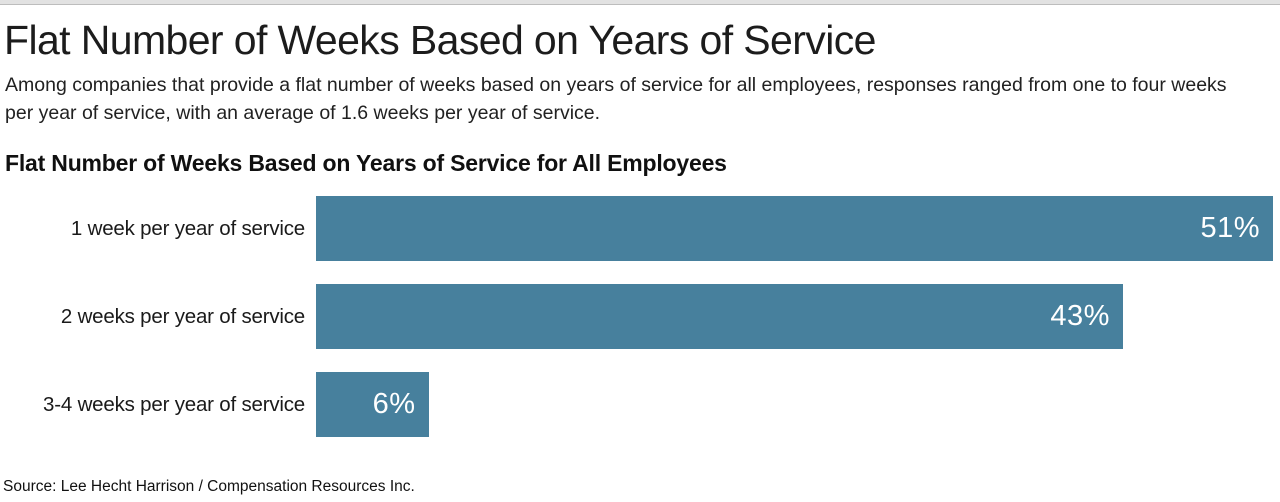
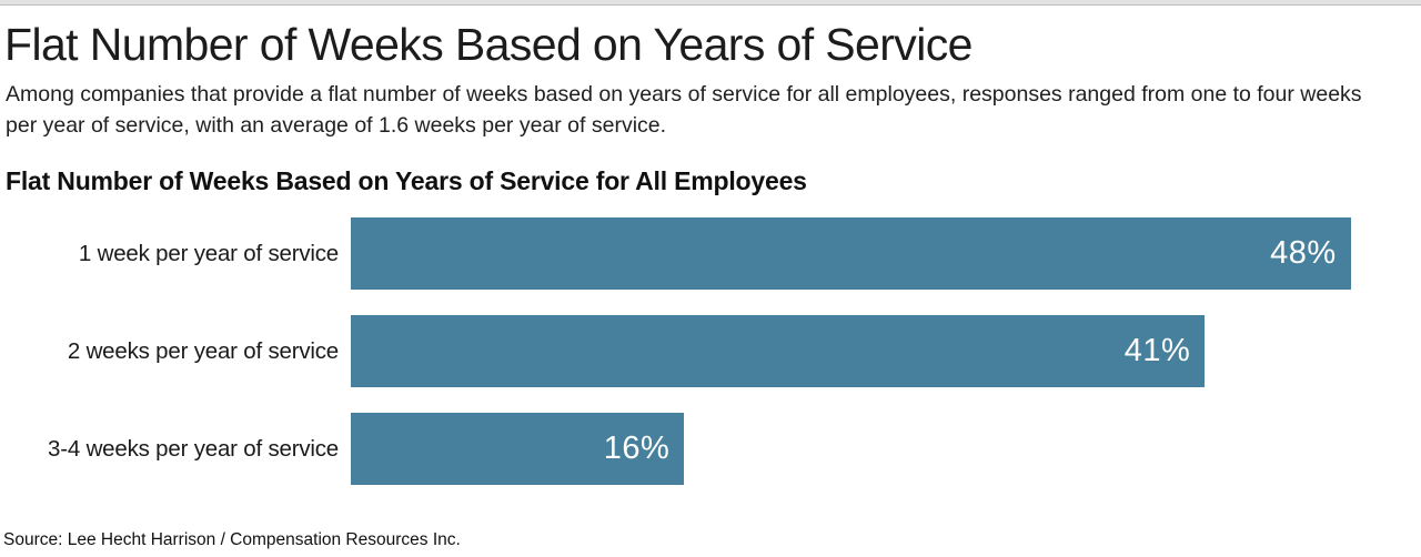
1 week per year of service: 51% -> 48%
2 weeks per year of service: 43% -> 41%
3-4 weeks per year of service: 6% -> 16%
